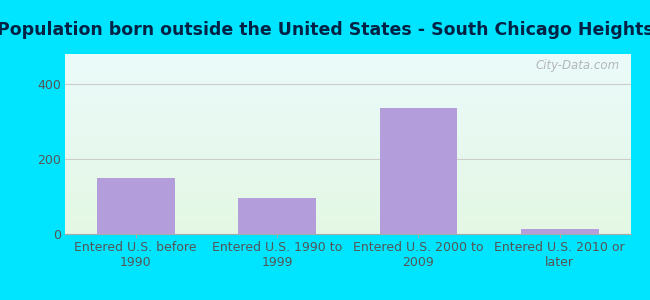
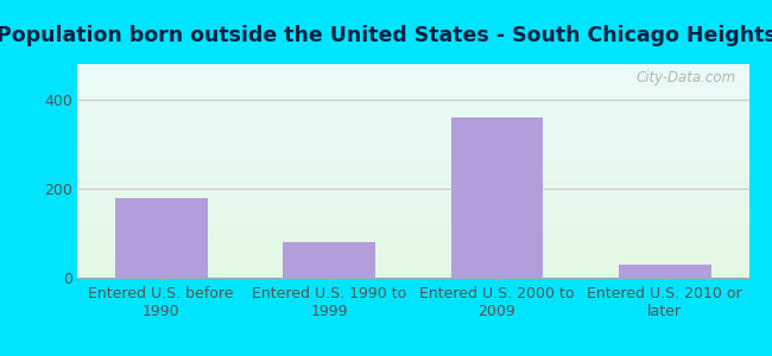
Entered U.S. before 1990: 150 -> 180
Entered U.S. 1990 to 1999: 97 -> 80
Entered U.S. 2000 to 2009: 335 -> 360
Entered U.S. 2010 or later: 14 -> 30
